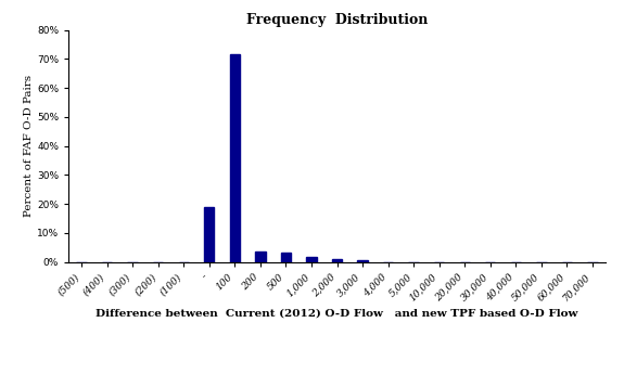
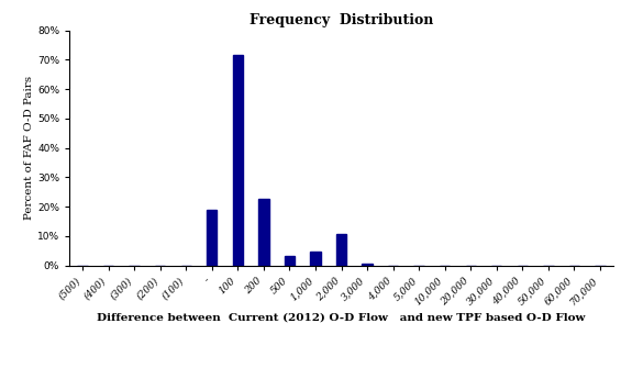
200: 3.5% -> 22.5%
1,000: 1.5% -> 4.5%
2,000: 1.0% -> 10.5%
